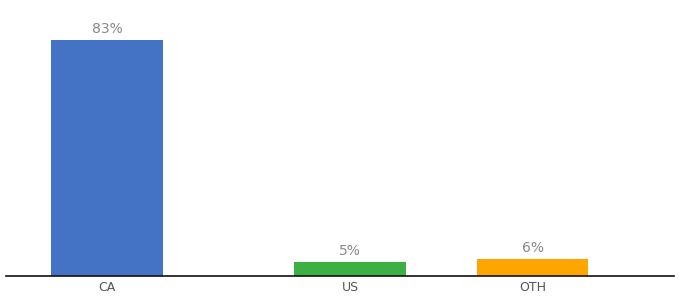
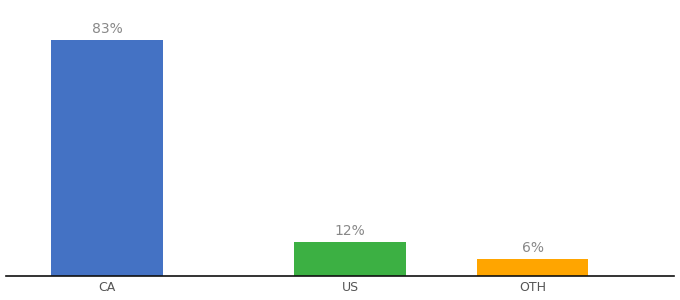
US: 5% -> 12%
